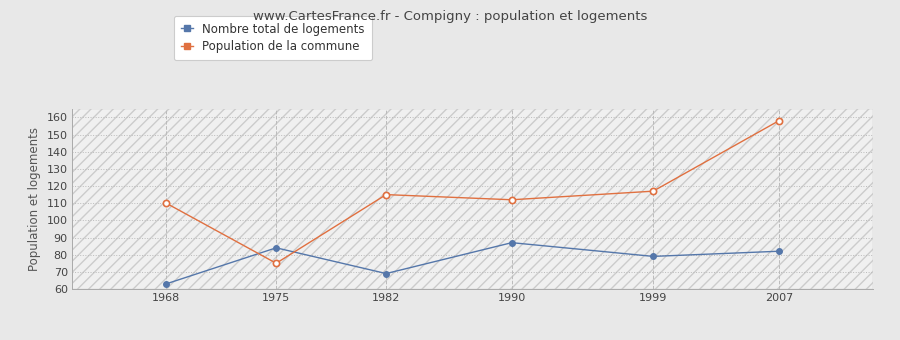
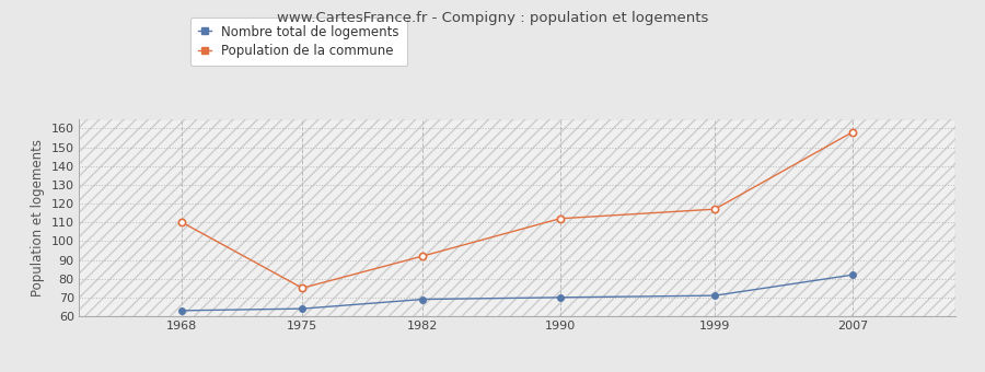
Nombre total de logements/1975: 84 -> 64
Population de la commune/1982: 115 -> 92
Nombre total de logements/1990: 87 -> 70
Nombre total de logements/1999: 79 -> 71
